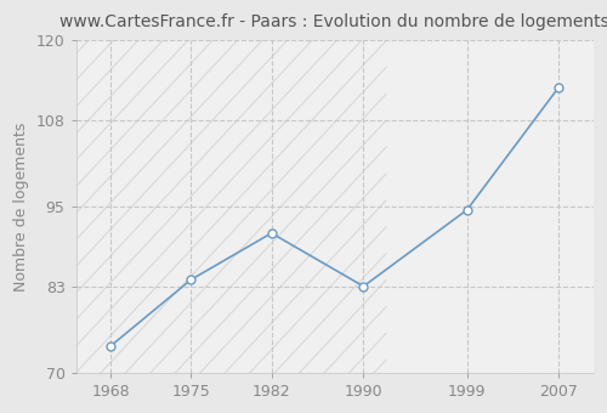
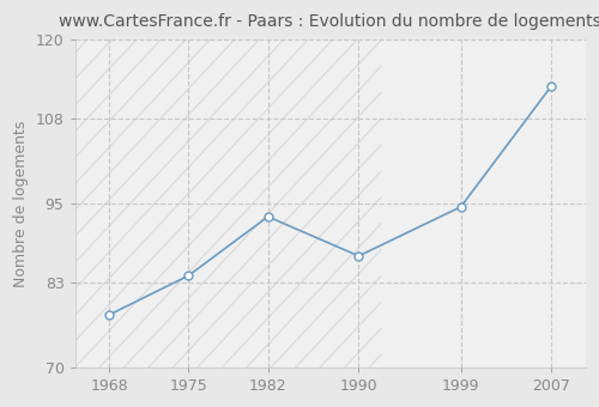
1968: 74.0 -> 78.0
1982: 91.0 -> 93.0
1990: 83.0 -> 87.0
